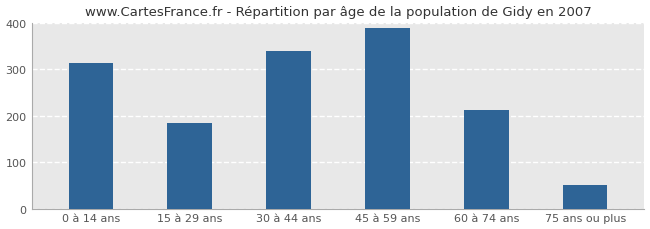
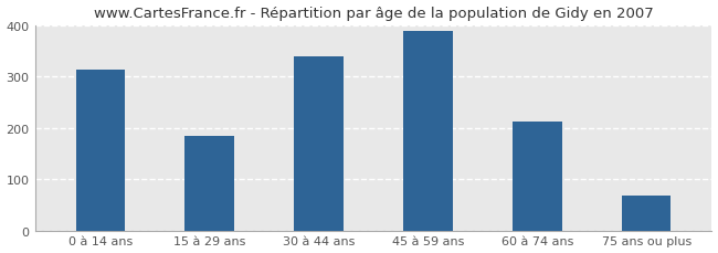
75 ans ou plus: 50 -> 68
